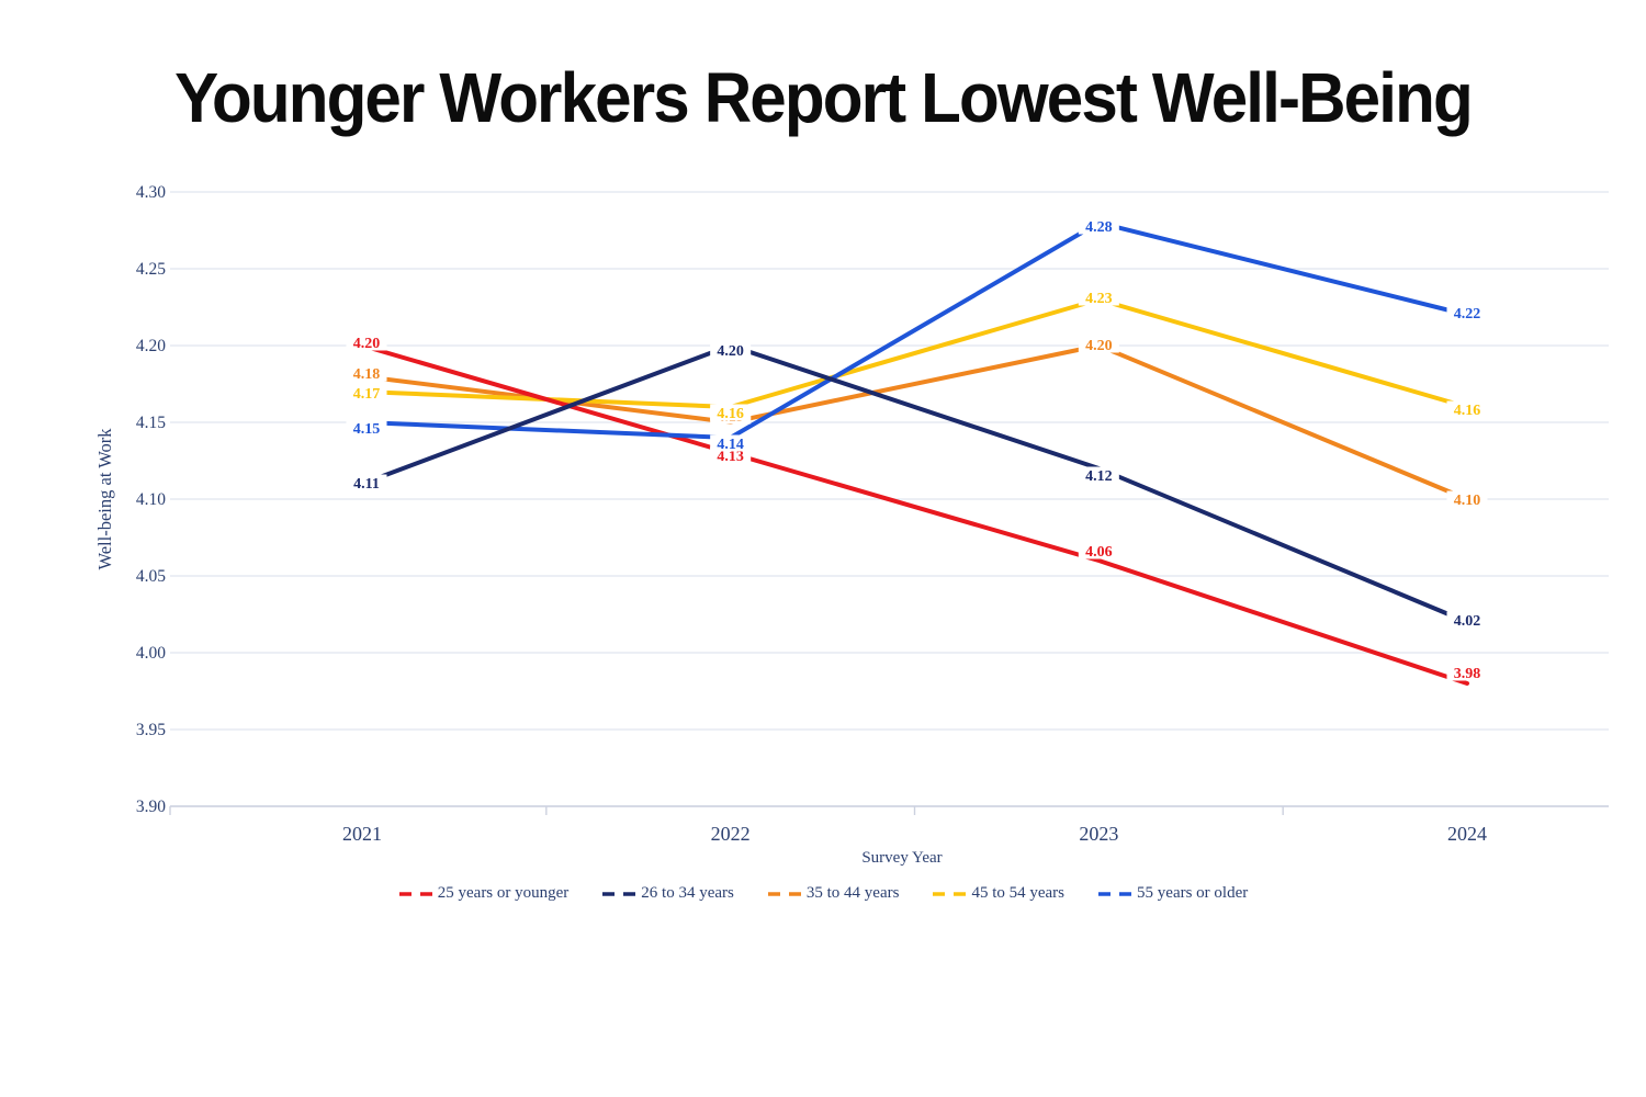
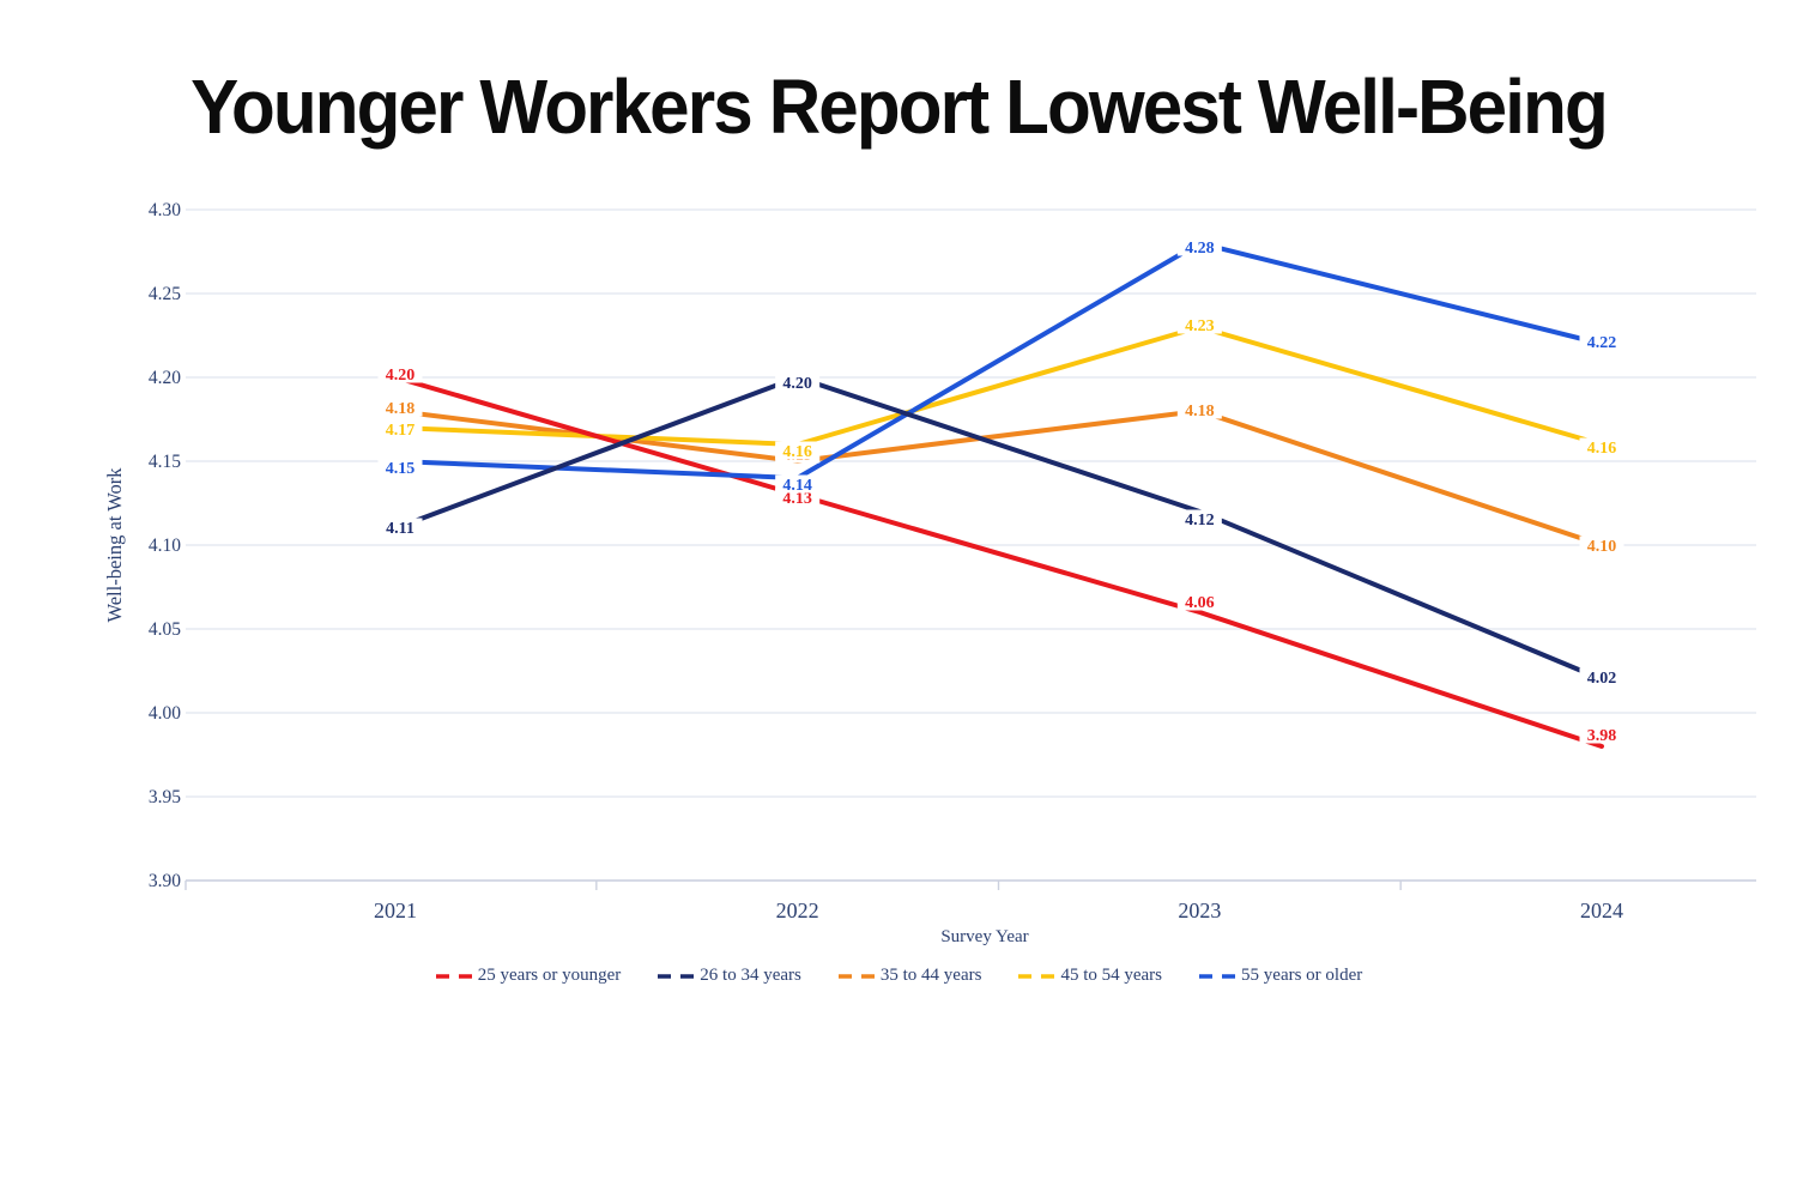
35 to 44 years/2023: 4.20 -> 4.18
